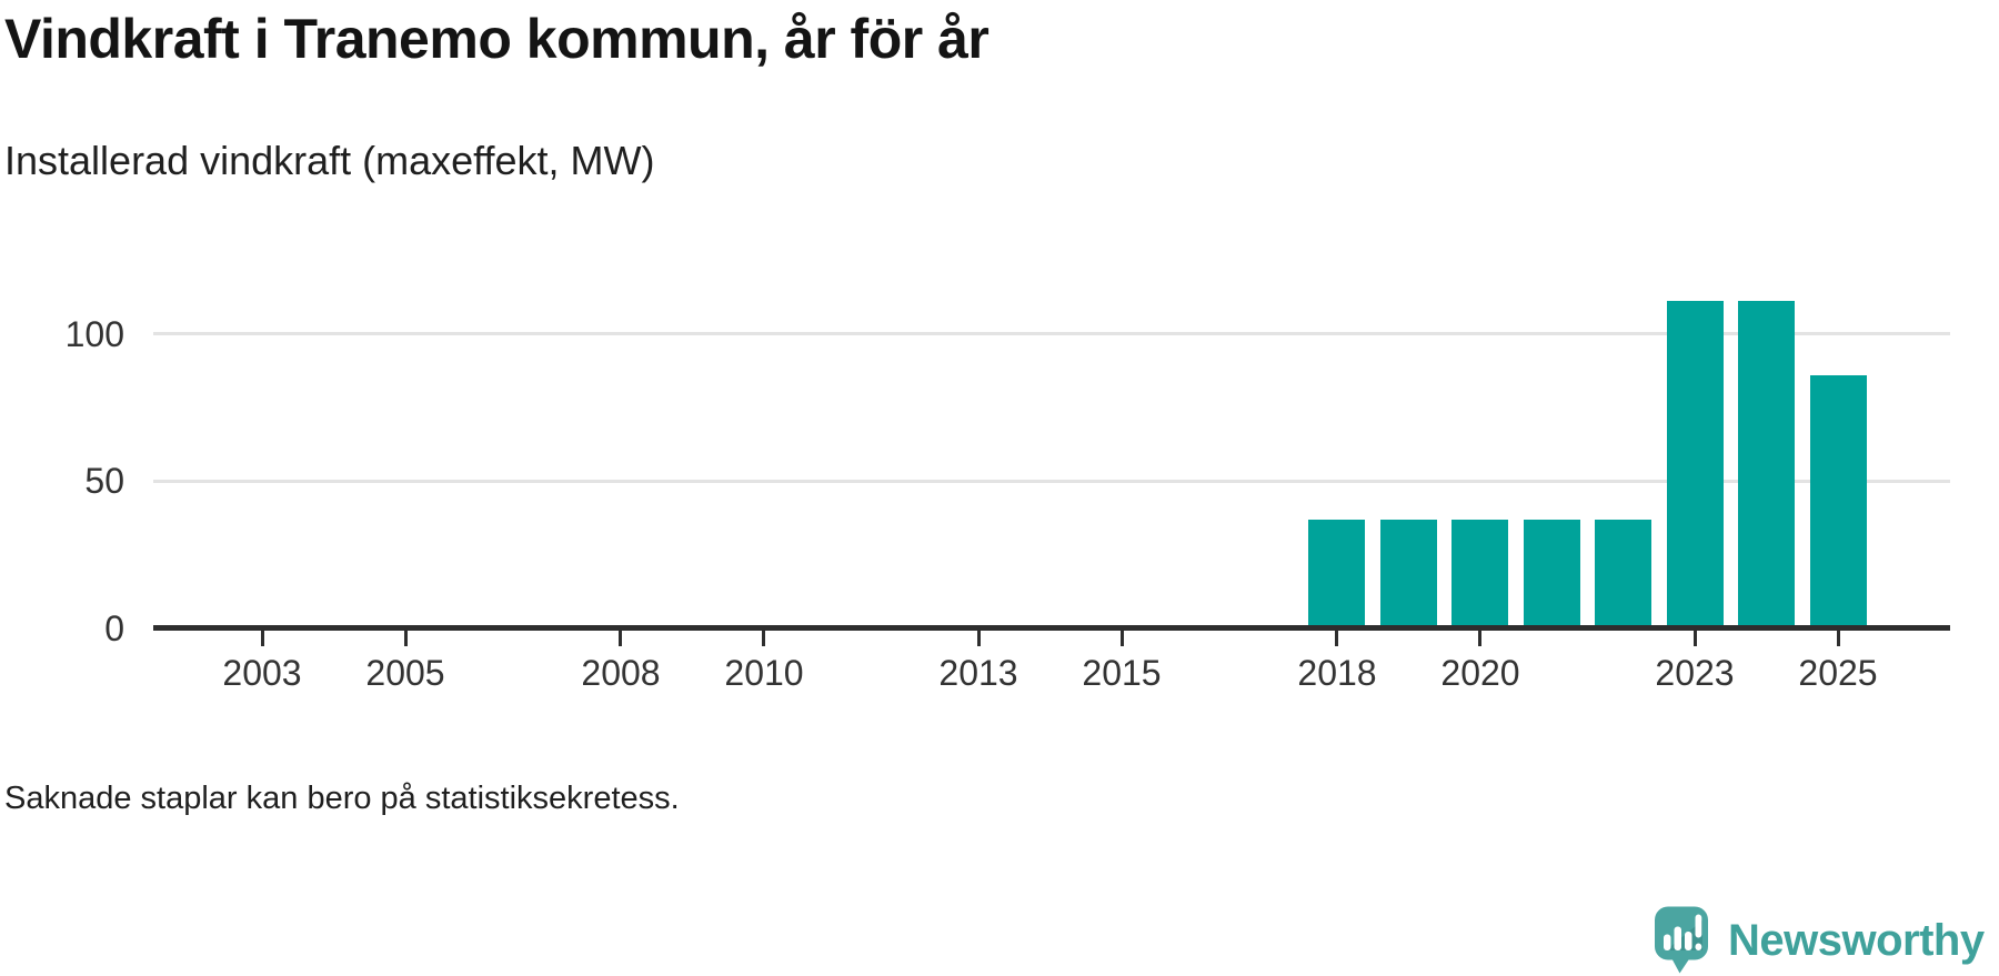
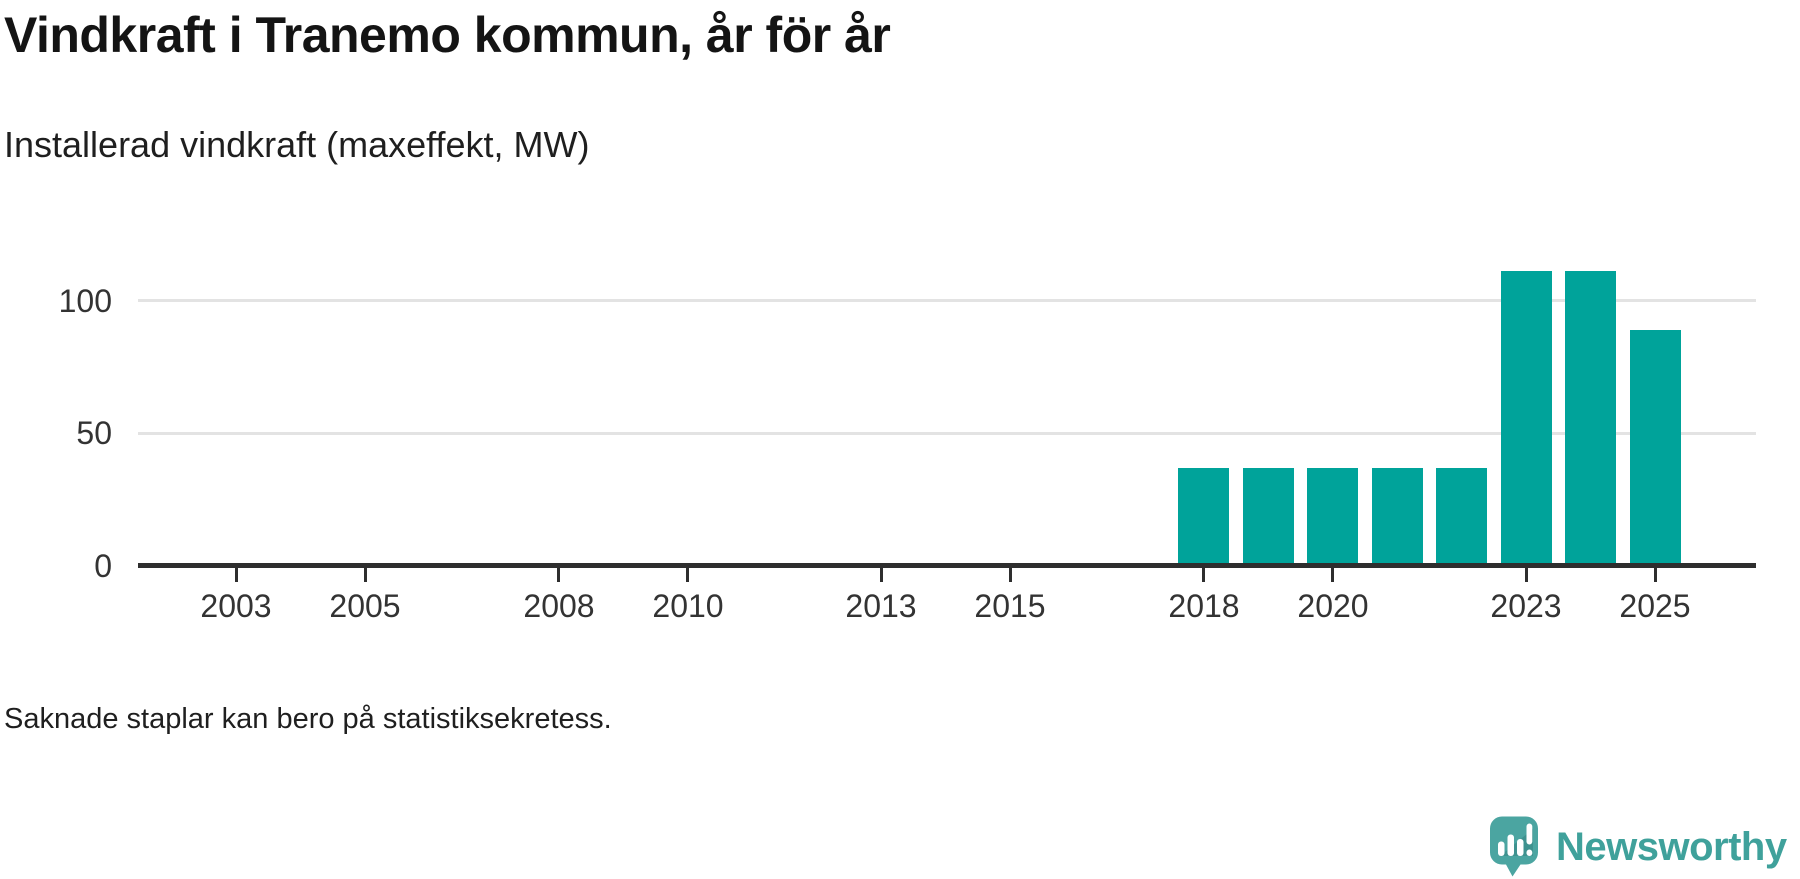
2025: 85 -> 88
